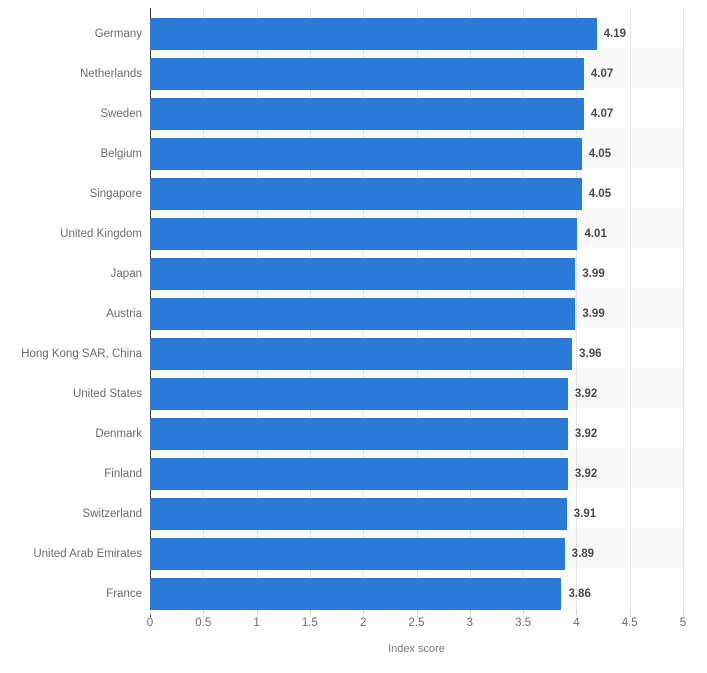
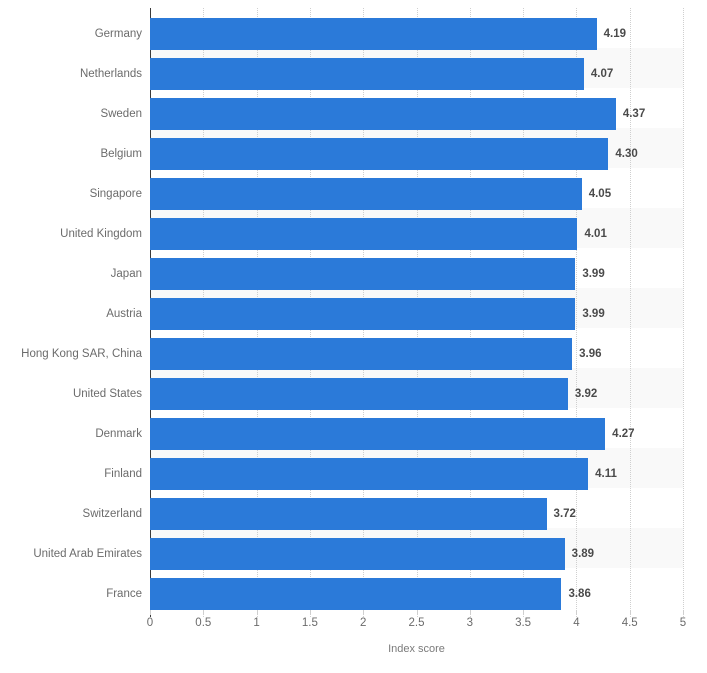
Sweden: 4.07 -> 4.37
Belgium: 4.05 -> 4.30
Denmark: 3.92 -> 4.27
Finland: 3.92 -> 4.11
Switzerland: 3.91 -> 3.72
